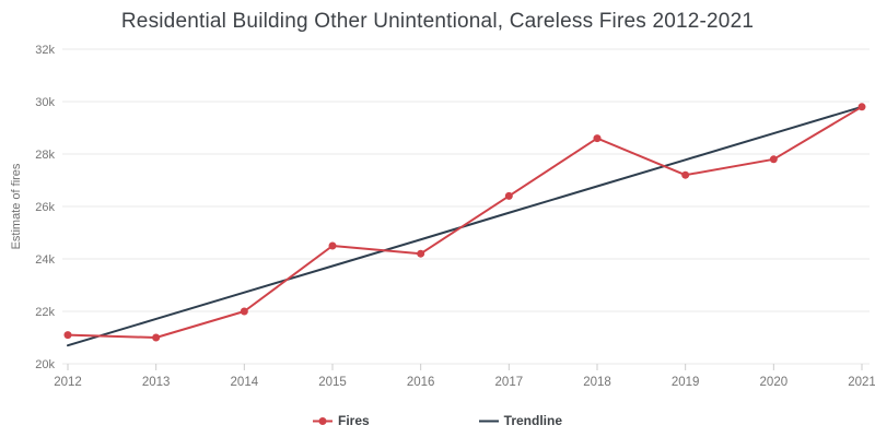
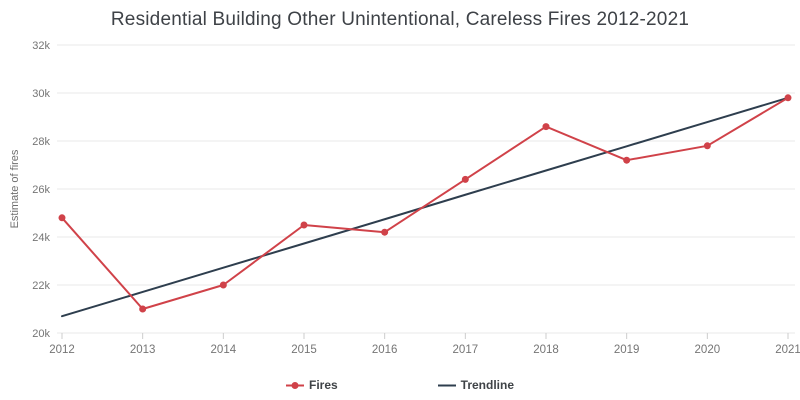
Fires/2012: 21.1k -> 24.8k
